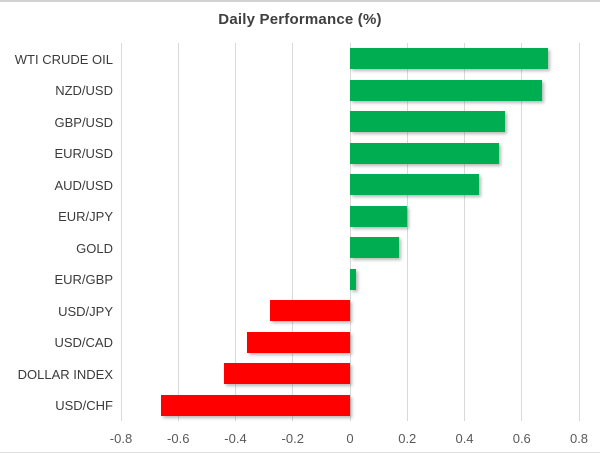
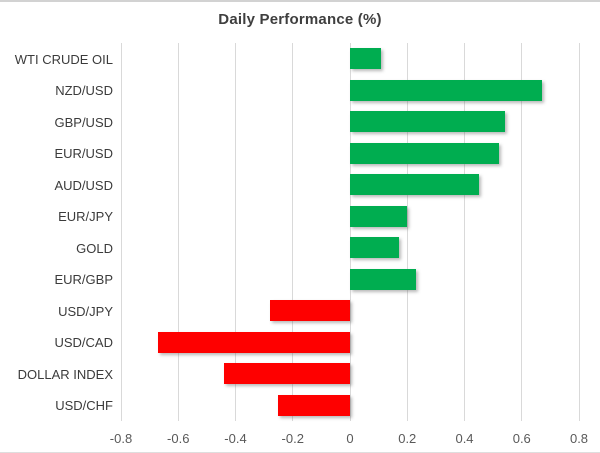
WTI CRUDE OIL: 0.69 -> 0.11
EUR/GBP: 0.02 -> 0.23
USD/CAD: -0.36 -> -0.67
USD/CHF: -0.66 -> -0.25
